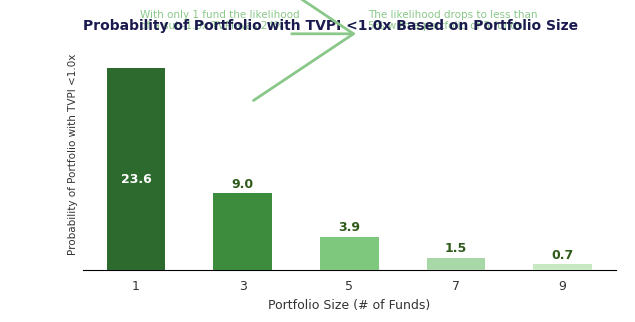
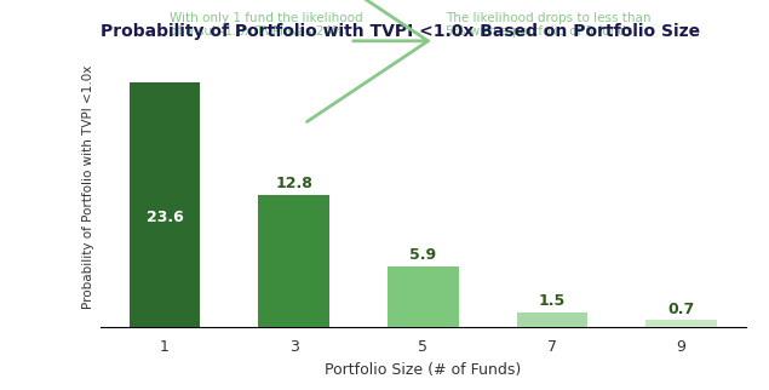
3: 9.0 -> 12.8
5: 3.9 -> 5.9
